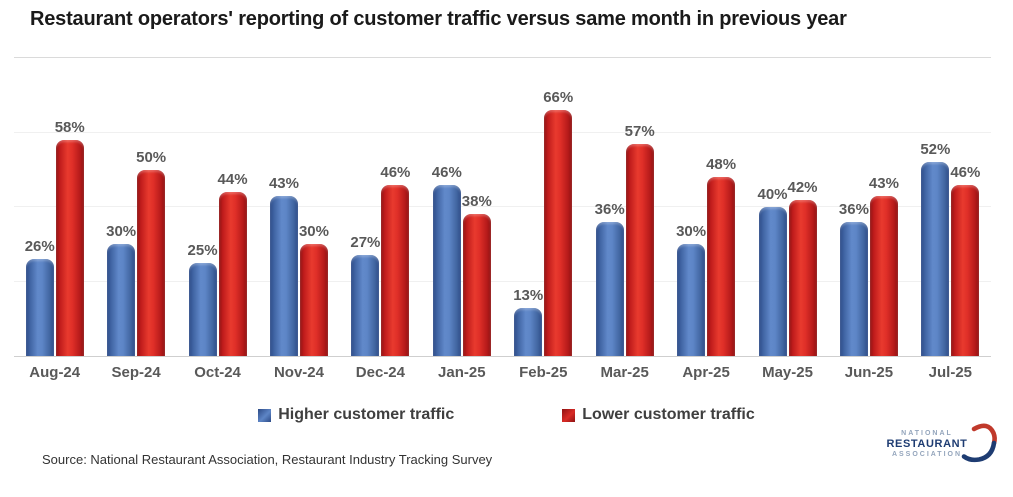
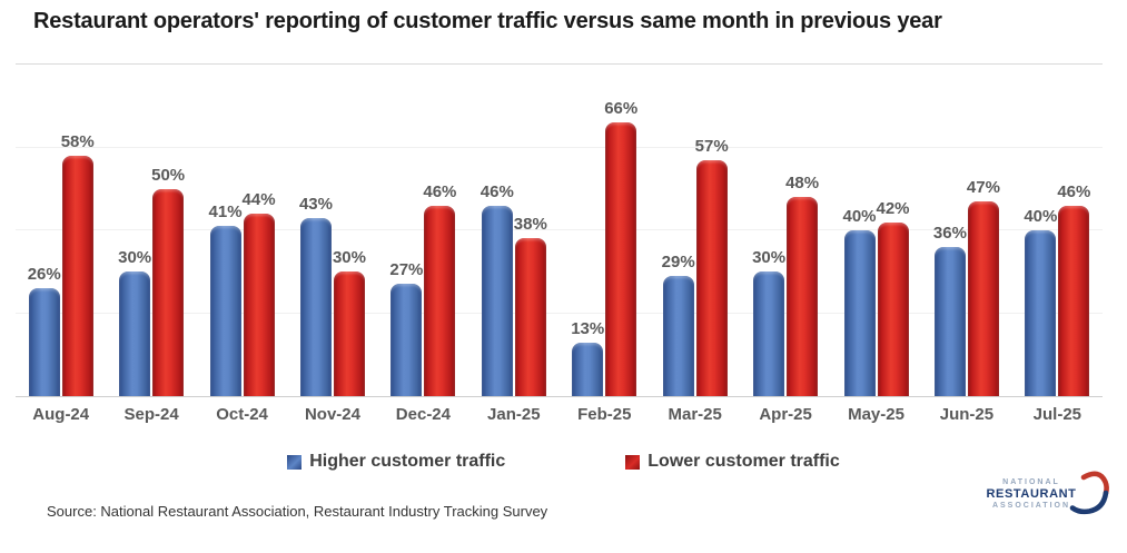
Higher customer traffic/Oct-24: 25% -> 41%
Higher customer traffic/Mar-25: 36% -> 29%
Lower customer traffic/Jun-25: 43% -> 47%
Higher customer traffic/Jul-25: 52% -> 40%
